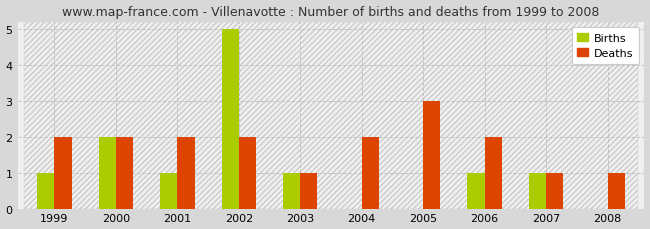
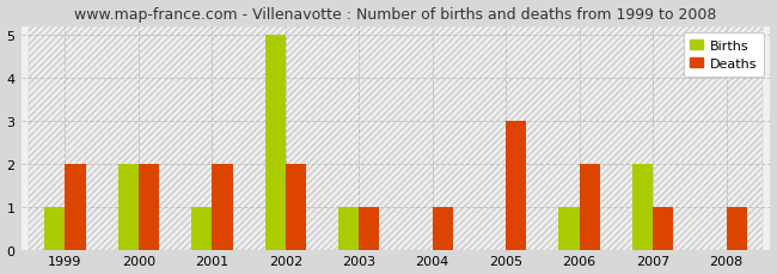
Deaths/2004: 2 -> 1
Births/2007: 1 -> 2
